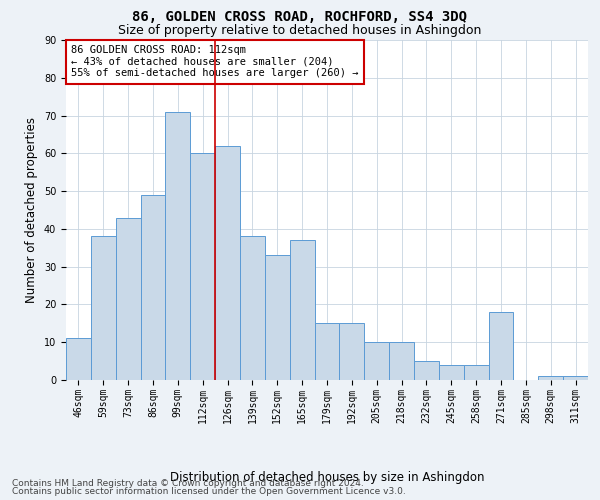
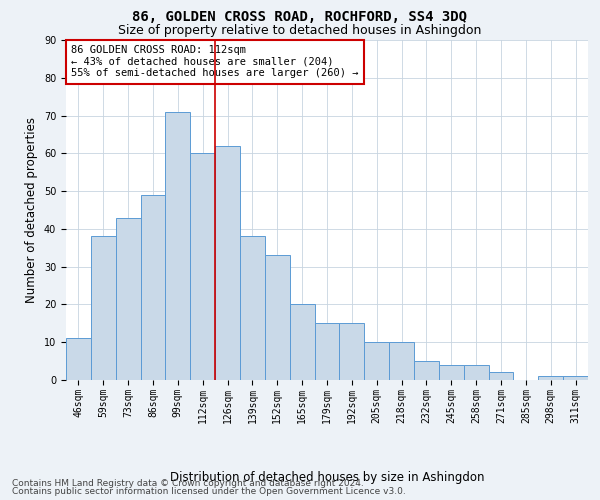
165sqm: 37 -> 20
271sqm: 18 -> 2
